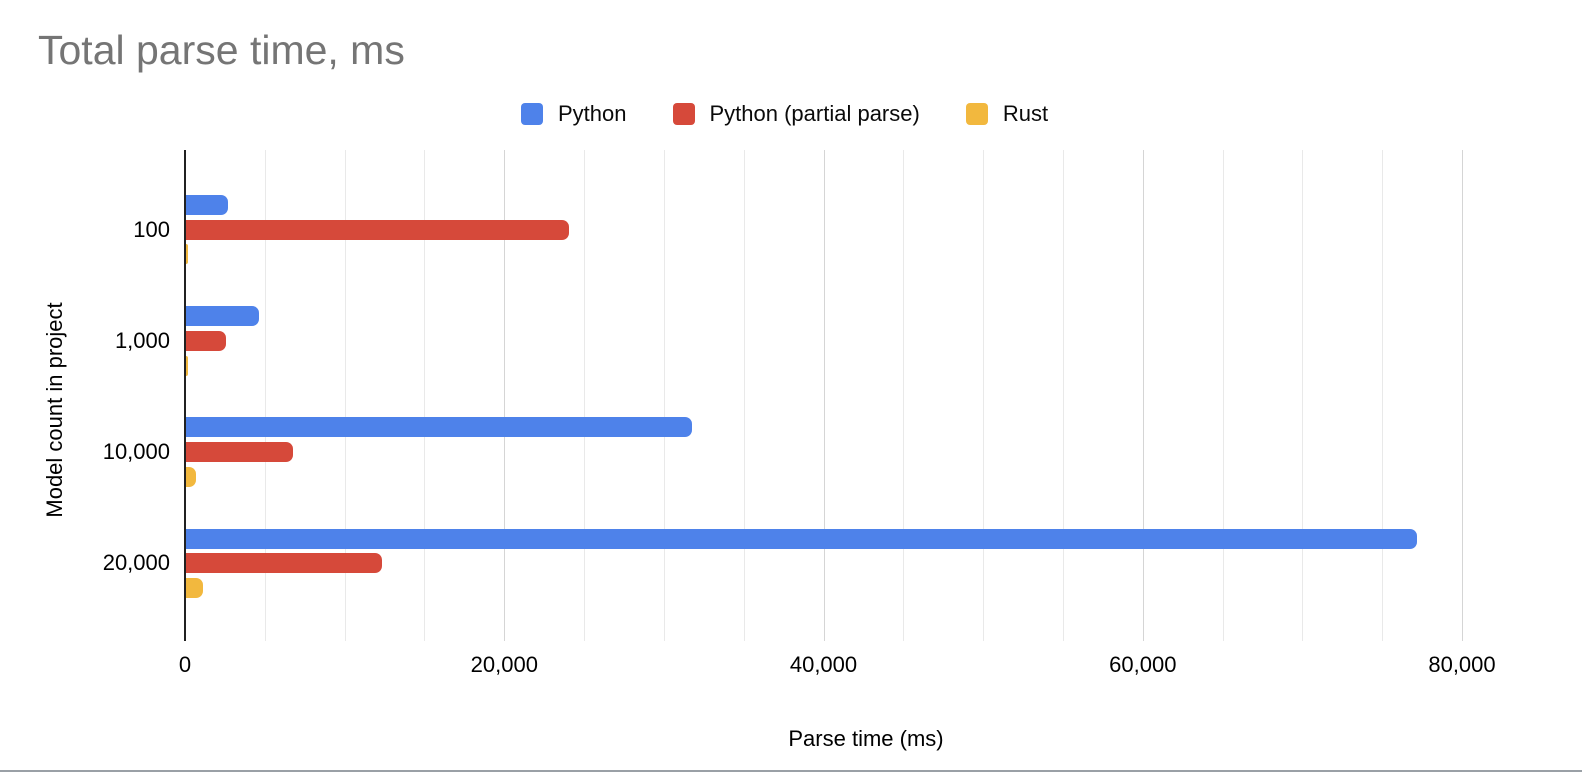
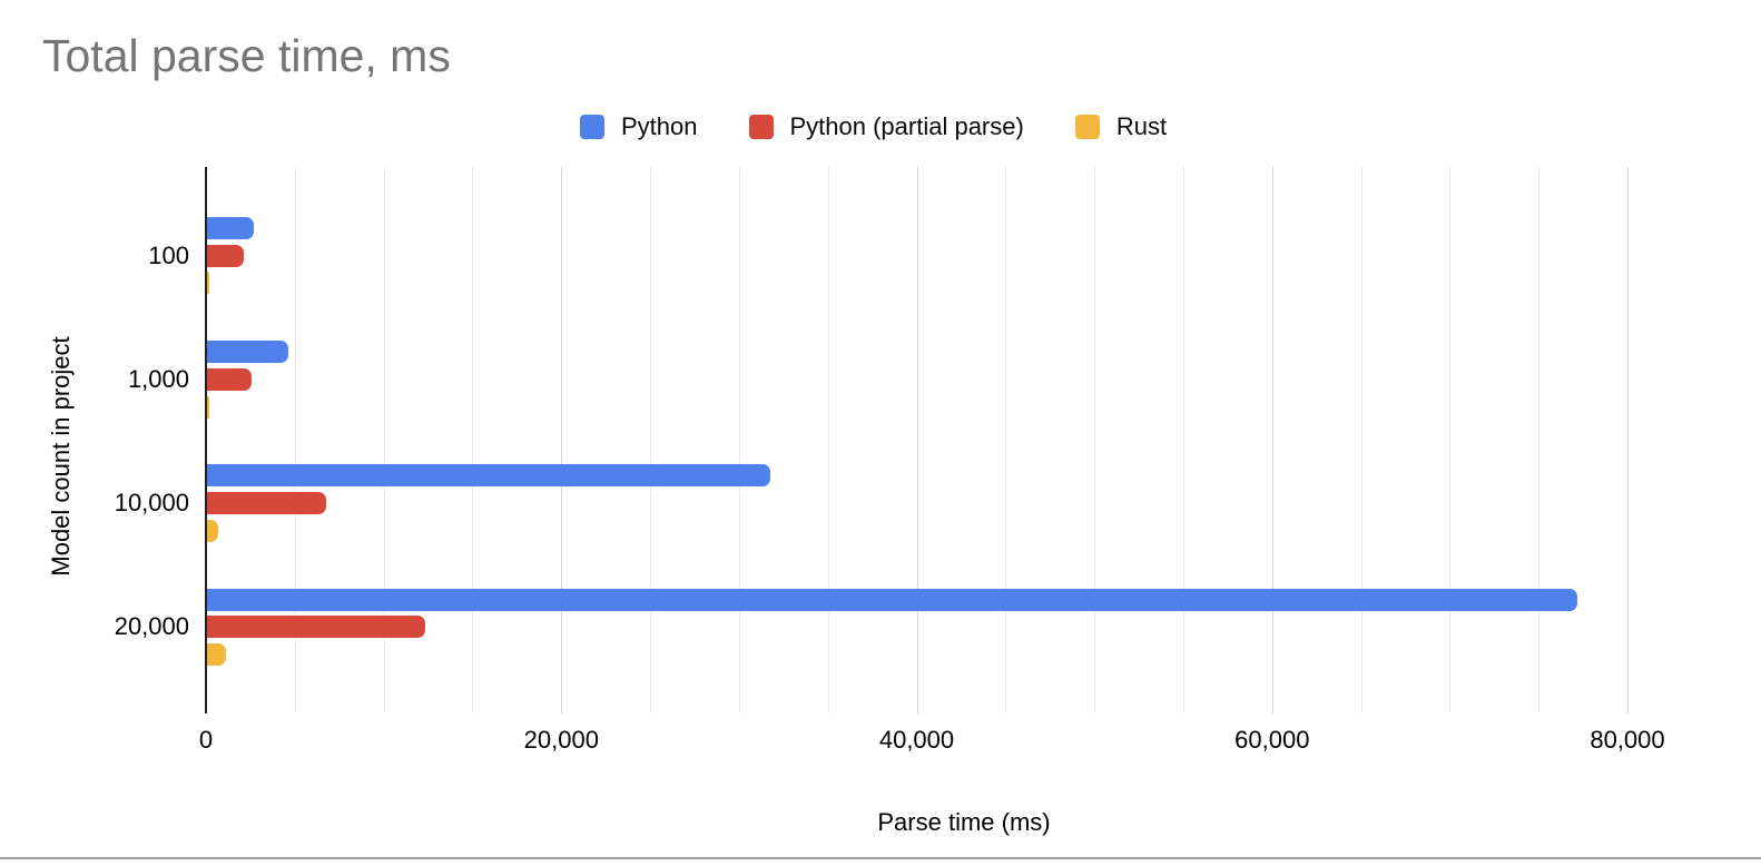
Python (partial parse)/100: 24000 -> 2000
